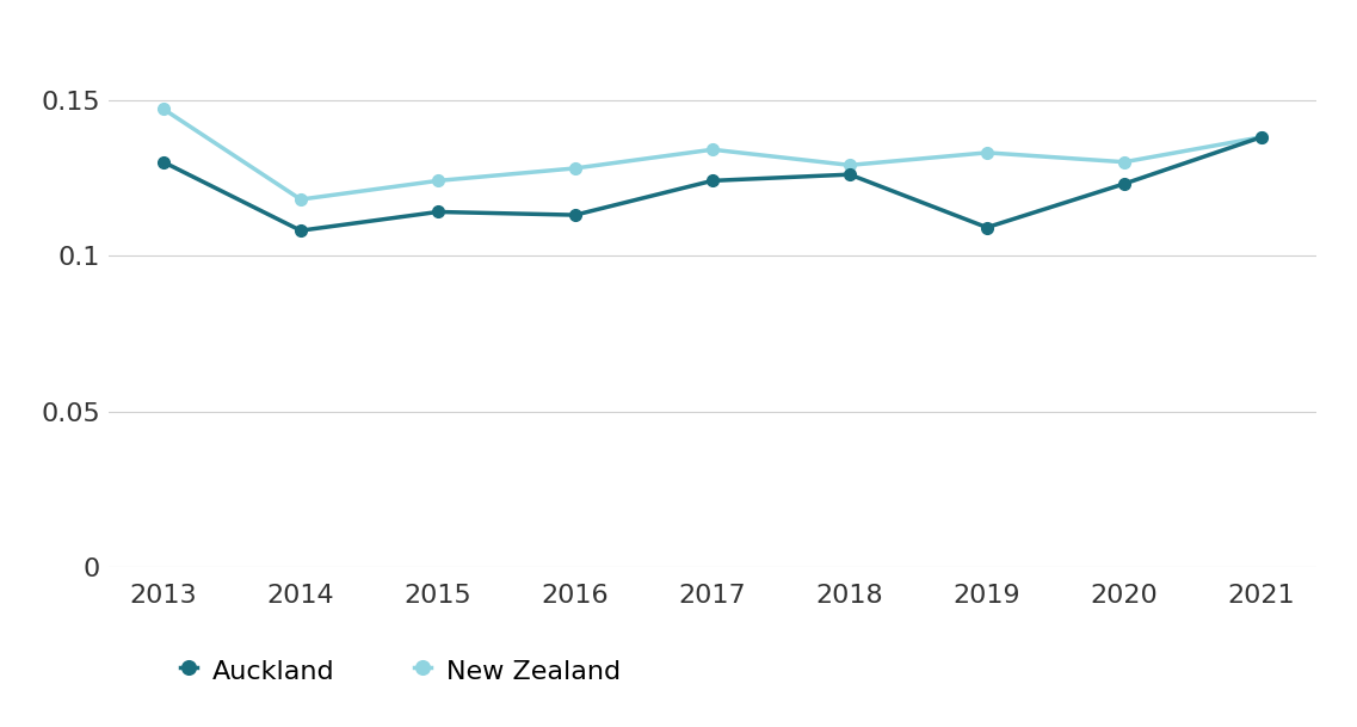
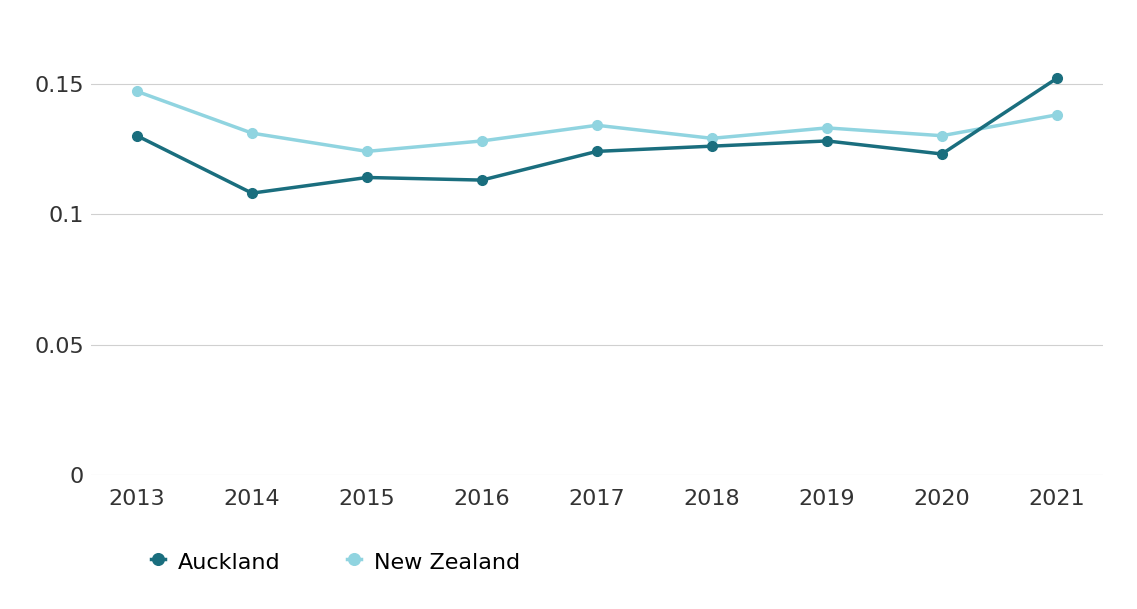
New Zealand/2014: 0.118 -> 0.131
Auckland/2019: 0.109 -> 0.128
Auckland/2021: 0.138 -> 0.152
